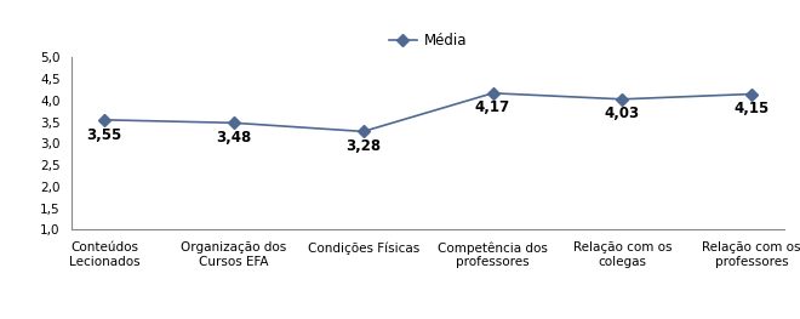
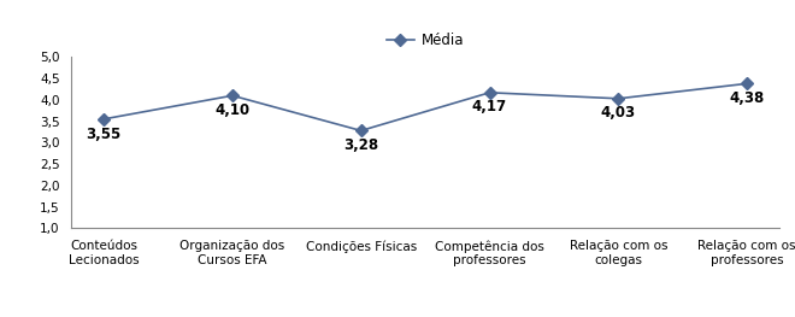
Organização dos Cursos EFA: 3,48 -> 4,10
Relação com os professores: 4,15 -> 4,38
